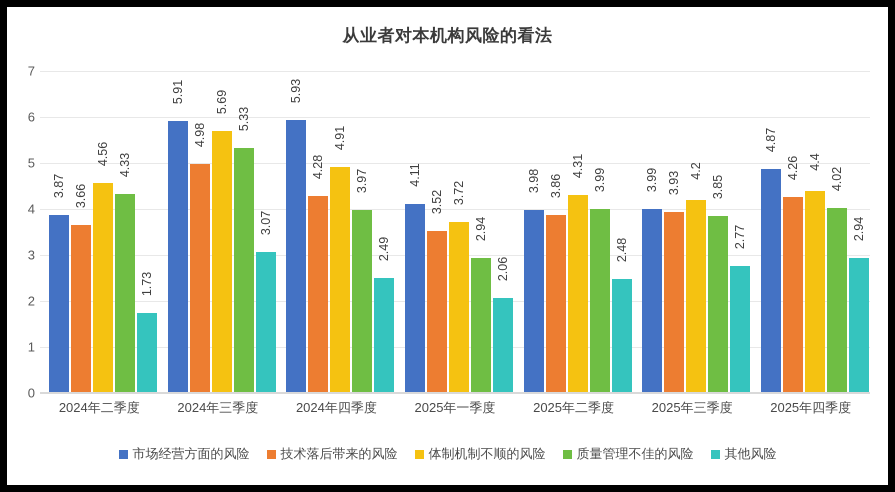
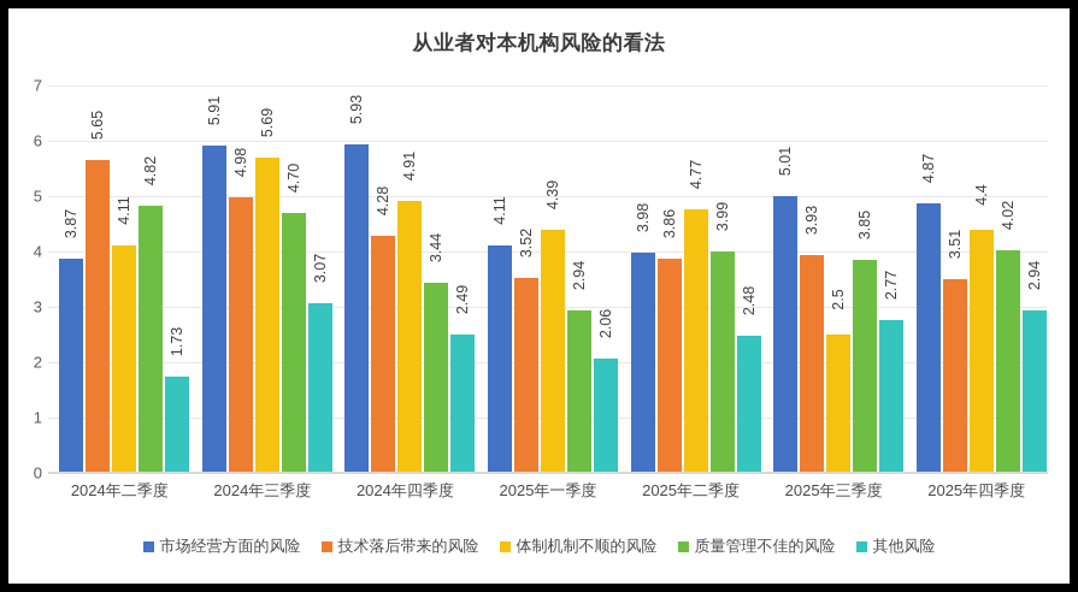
技术落后带来的风险/2024年二季度: 3.66 -> 5.65
体制机制不顺的风险/2024年二季度: 4.56 -> 4.11
质量管理不佳的风险/2024年二季度: 4.33 -> 4.82
质量管理不佳的风险/2024年三季度: 5.33 -> 4.70
质量管理不佳的风险/2024年四季度: 3.97 -> 3.44
体制机制不顺的风险/2025年一季度: 3.72 -> 4.39
体制机制不顺的风险/2025年二季度: 4.31 -> 4.77
市场经营方面的风险/2025年三季度: 3.99 -> 5.01
体制机制不顺的风险/2025年三季度: 4.2 -> 2.5
技术落后带来的风险/2025年四季度: 4.26 -> 3.51
